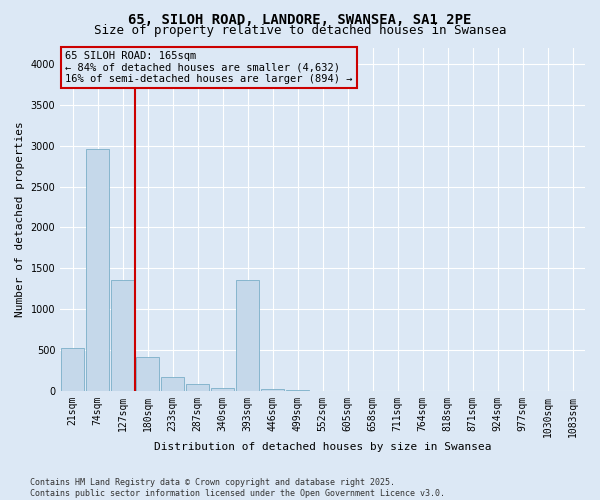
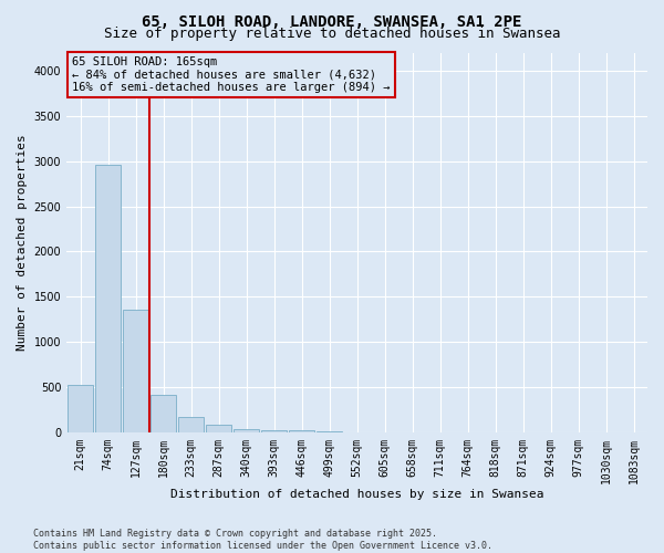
393sqm: 1360 -> 20
